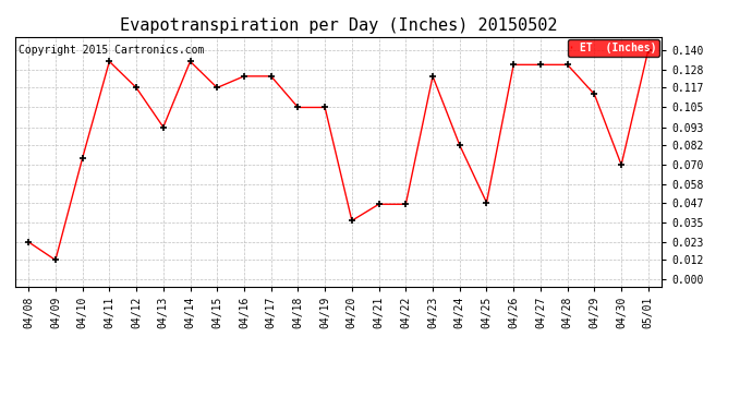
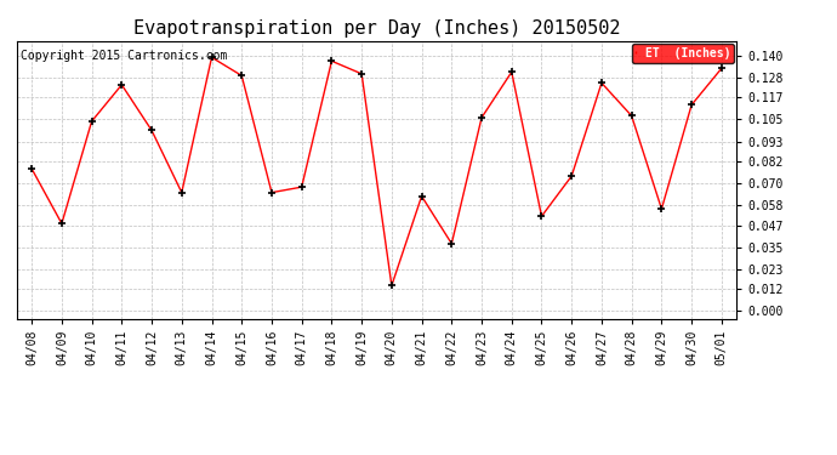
04/08: 0.023 -> 0.078
04/09: 0.012 -> 0.048
04/10: 0.074 -> 0.104
04/11: 0.133 -> 0.124
04/12: 0.117 -> 0.099
04/13: 0.093 -> 0.065
04/14: 0.133 -> 0.139
04/15: 0.117 -> 0.129
04/16: 0.124 -> 0.065
04/17: 0.124 -> 0.068
04/18: 0.105 -> 0.137
04/19: 0.105 -> 0.130
04/20: 0.036 -> 0.014
04/21: 0.046 -> 0.063
04/22: 0.046 -> 0.037
04/23: 0.124 -> 0.106
04/24: 0.082 -> 0.131
04/25: 0.047 -> 0.052
04/26: 0.131 -> 0.074
04/27: 0.131 -> 0.125
04/28: 0.131 -> 0.107
04/29: 0.113 -> 0.056
04/30: 0.070 -> 0.113
05/01: 0.140 -> 0.133
